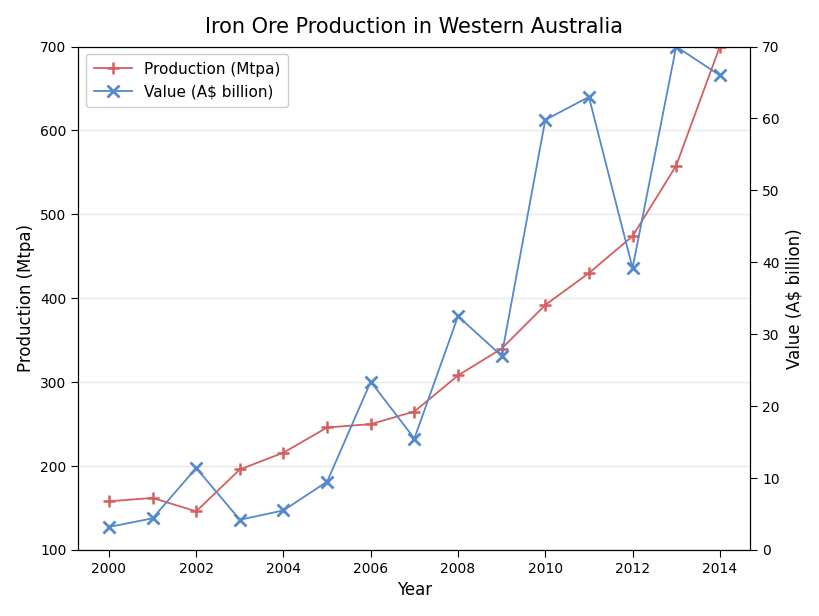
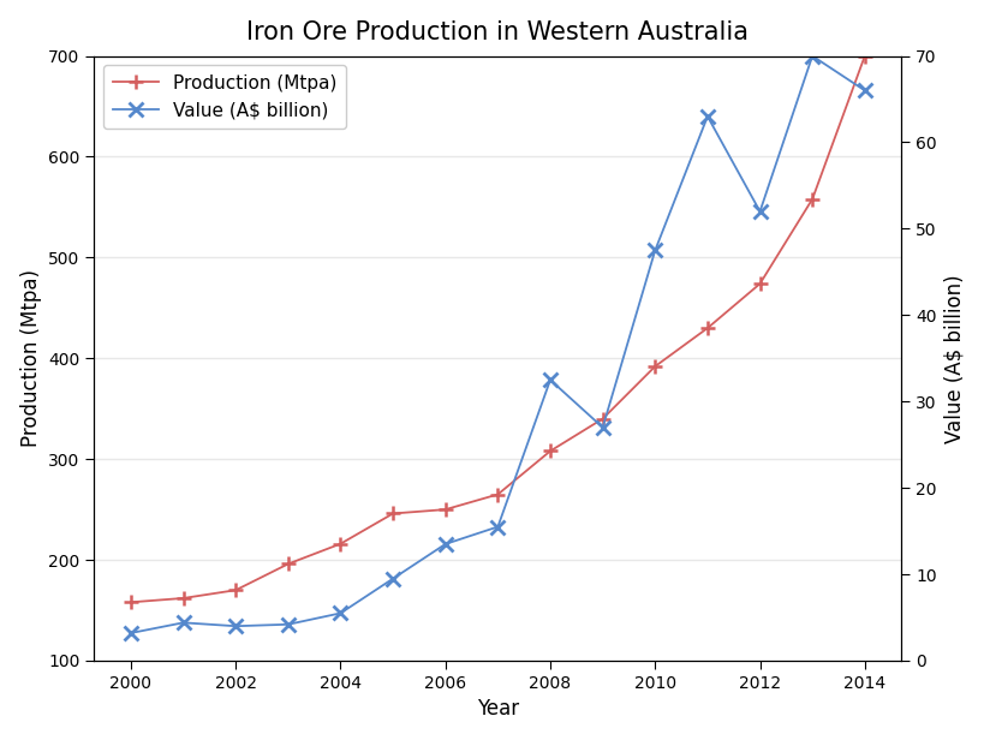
Production (Mtpa)/2002: 146 -> 170
Value (A$ billion)/2002: 11.4 -> 4.0
Value (A$ billion)/2006: 23.4 -> 13.5
Value (A$ billion)/2010: 59.8 -> 47.5
Value (A$ billion)/2012: 39.2 -> 52.0
